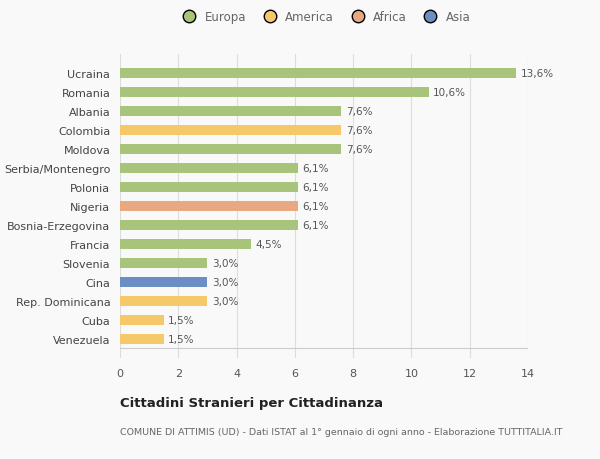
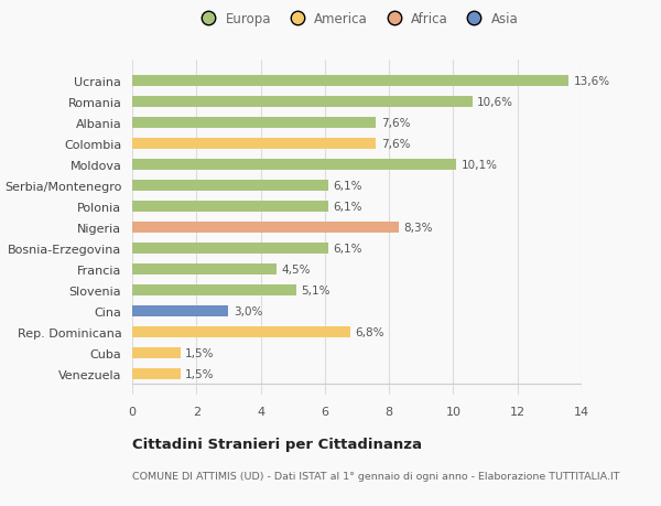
Moldova: 7,6% -> 10,1%
Nigeria: 6,1% -> 8,3%
Slovenia: 3,0% -> 5,1%
Rep. Dominicana: 3,0% -> 6,8%
